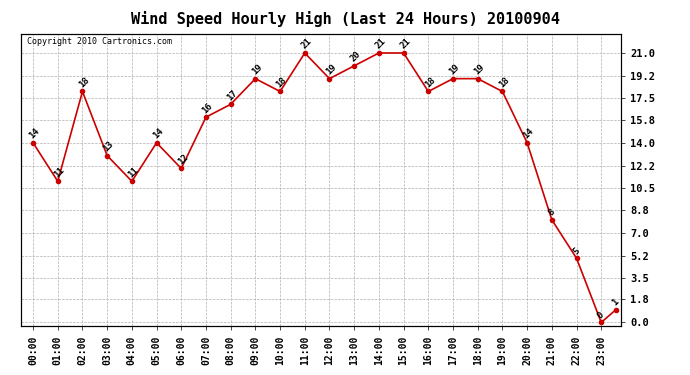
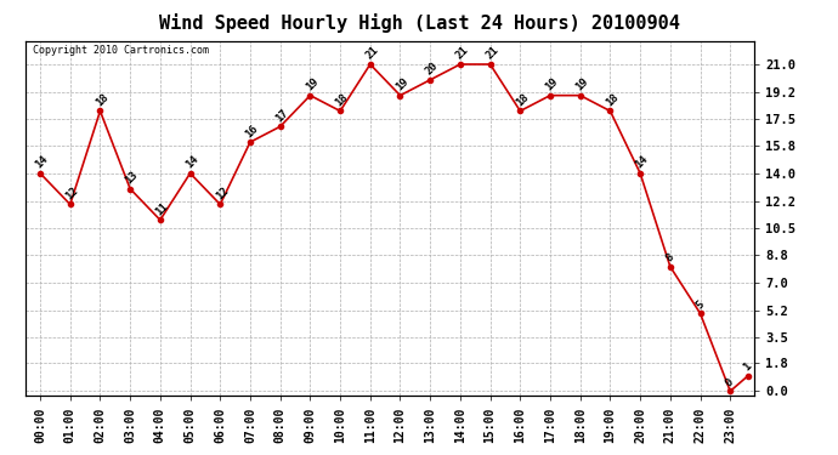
01:00: 11 -> 12
